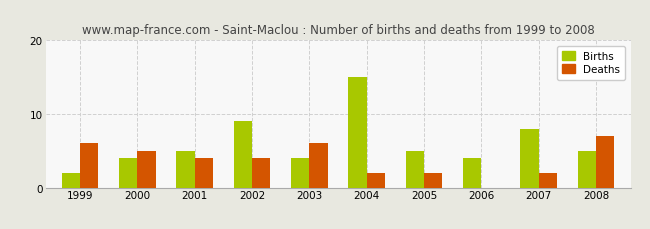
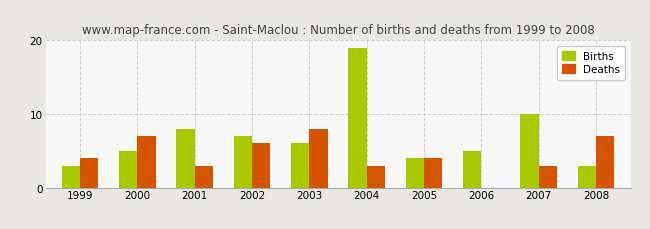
Births/1999: 2 -> 3
Deaths/1999: 6 -> 4
Births/2000: 4 -> 5
Deaths/2000: 5 -> 7
Births/2001: 5 -> 8
Deaths/2001: 4 -> 3
Births/2002: 9 -> 7
Deaths/2002: 4 -> 6
Births/2003: 4 -> 6
Deaths/2003: 6 -> 8
Births/2004: 15 -> 19
Deaths/2004: 2 -> 3
Births/2005: 5 -> 4
Deaths/2005: 2 -> 4
Births/2006: 4 -> 5
Births/2007: 8 -> 10
Deaths/2007: 2 -> 3
Births/2008: 5 -> 3
